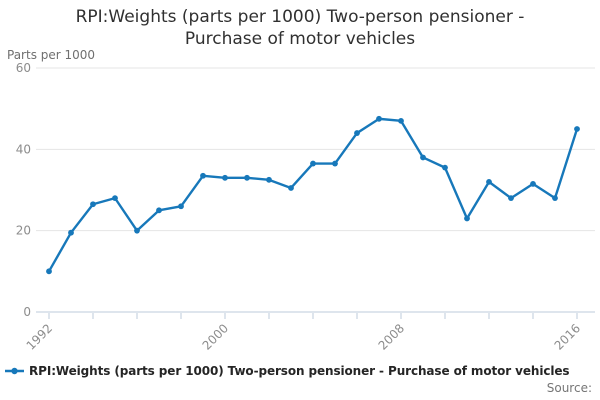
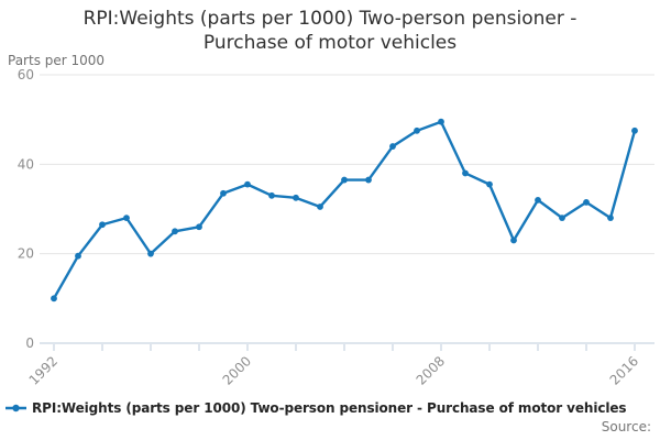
2000: 33 -> 36
2008: 47 -> 50
2016: 45 -> 48
